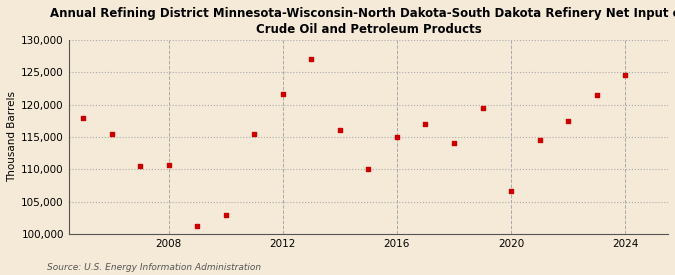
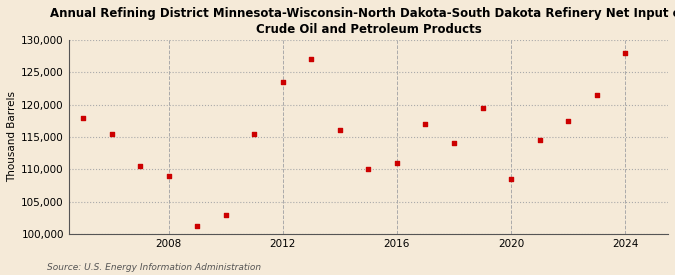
2008: 110,600 -> 109,000
2012: 121,600 -> 123,500
2016: 115,000 -> 111,000
2020: 106,600 -> 108,500
2024: 124,600 -> 128,000
